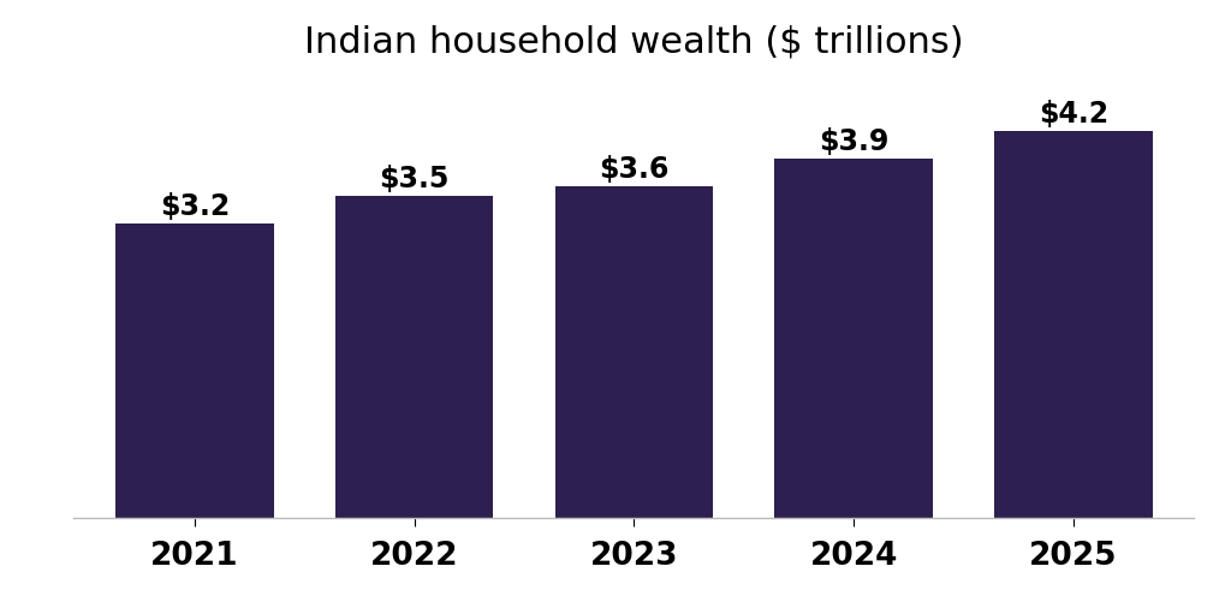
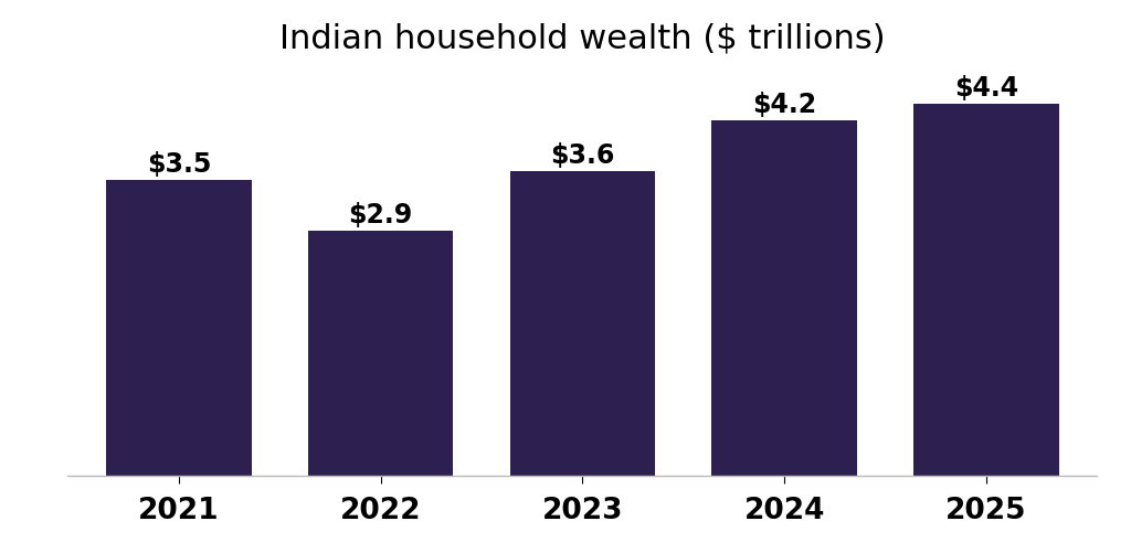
2021: $3.2 -> $3.5
2022: $3.5 -> $2.9
2024: $3.9 -> $4.2
2025: $4.2 -> $4.4
